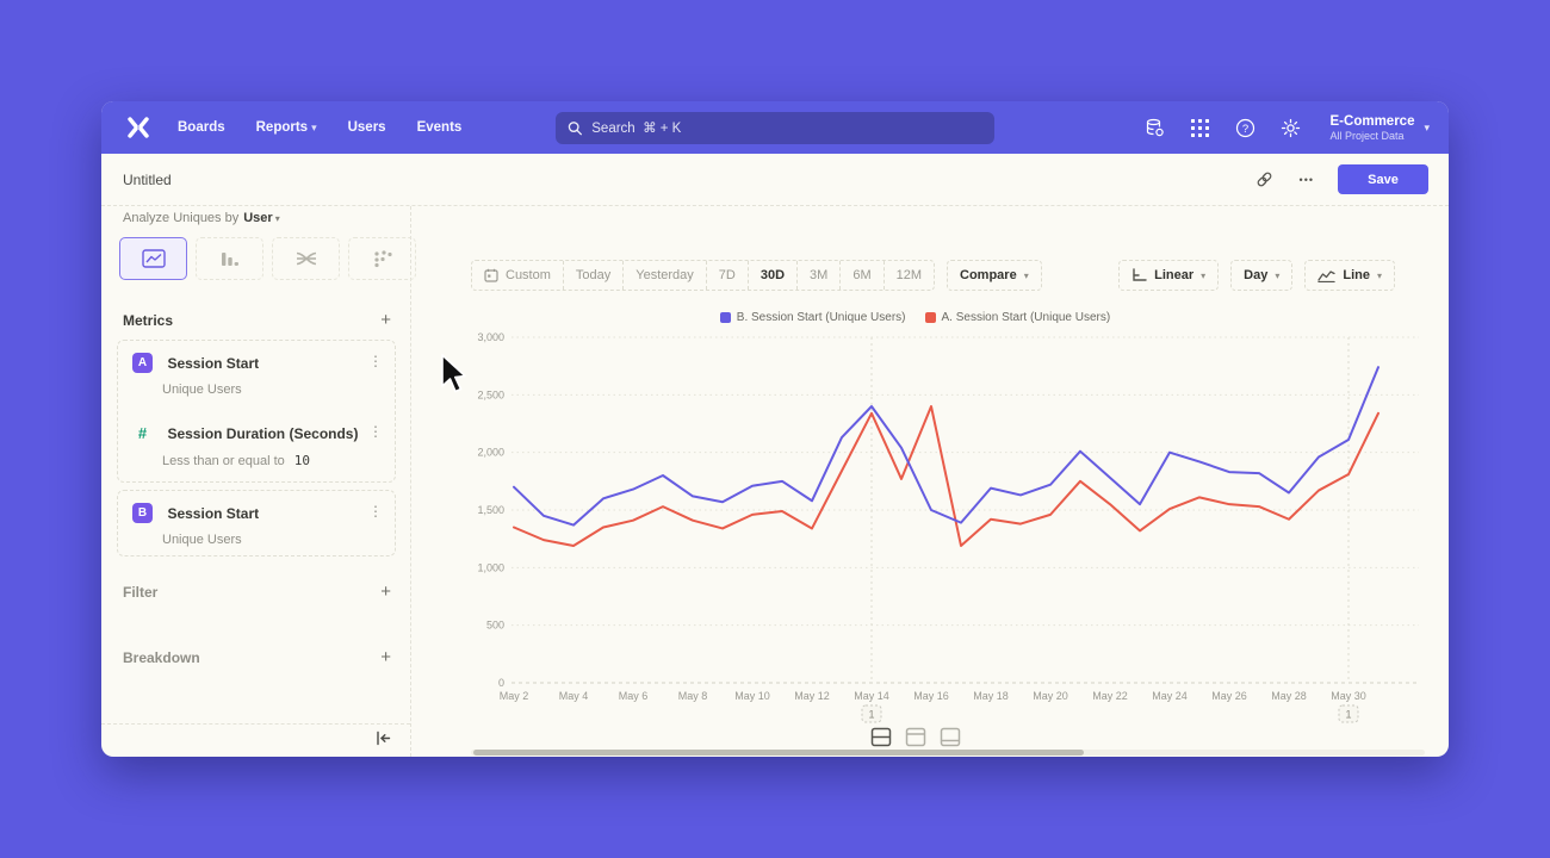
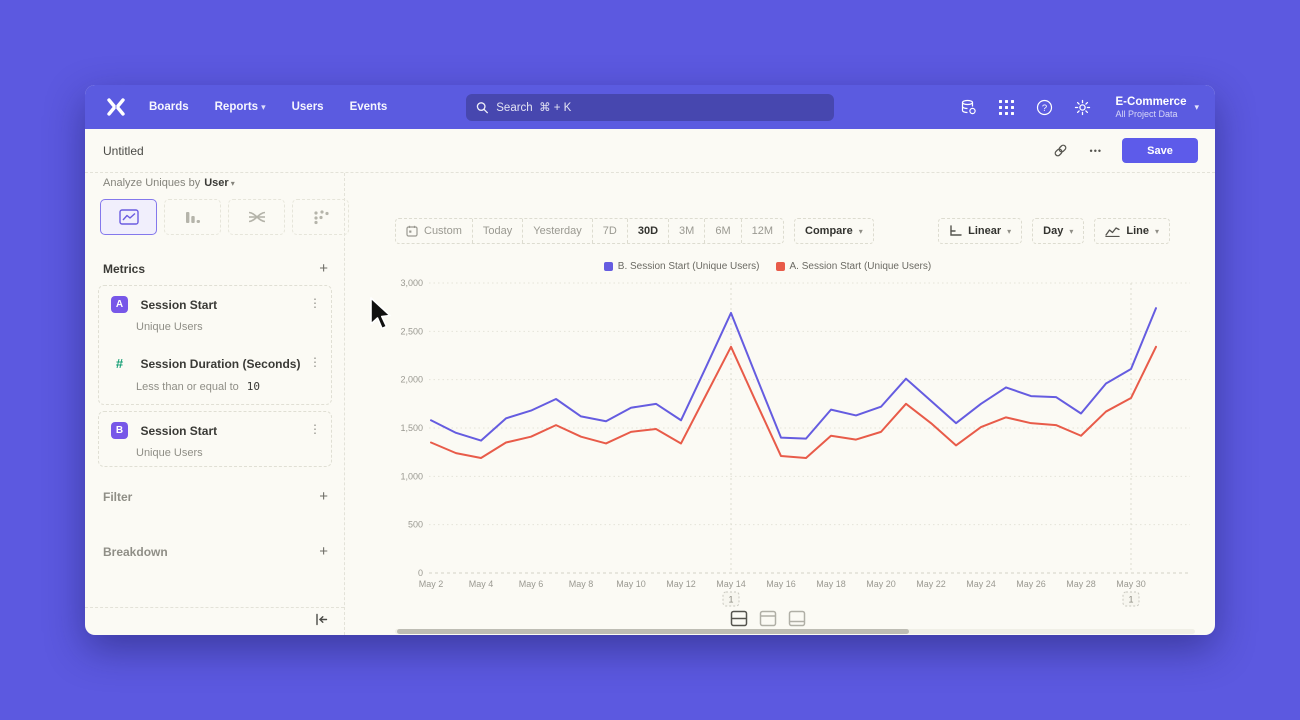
B. Session Start (Unique Users)/May 2: 1700 -> 1600
B. Session Start (Unique Users)/May 14: 2400 -> 2700
A. Session Start (Unique Users)/May 16: 2400 -> 1200
B. Session Start (Unique Users)/May 16: 1500 -> 1400
B. Session Start (Unique Users)/May 24: 2000 -> 1800
